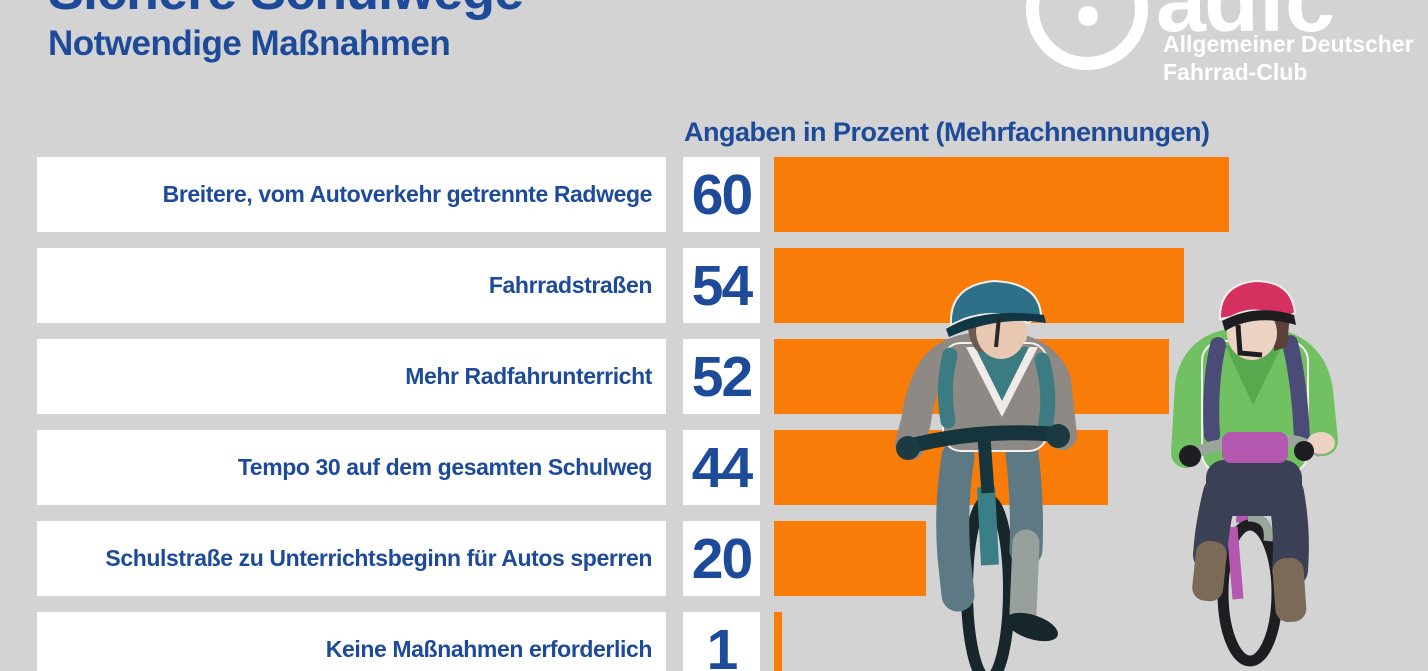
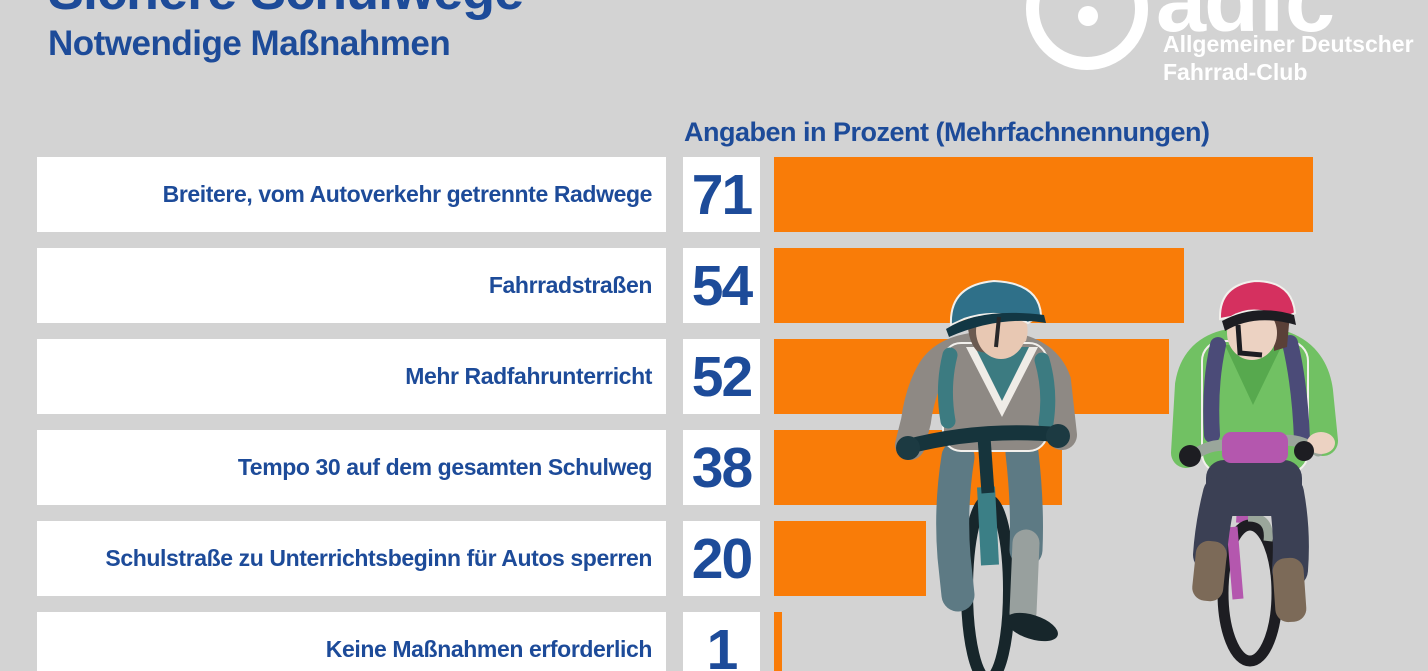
Breitere, vom Autoverkehr getrennte Radwege: 60 -> 71
Tempo 30 auf dem gesamten Schulweg: 44 -> 38
